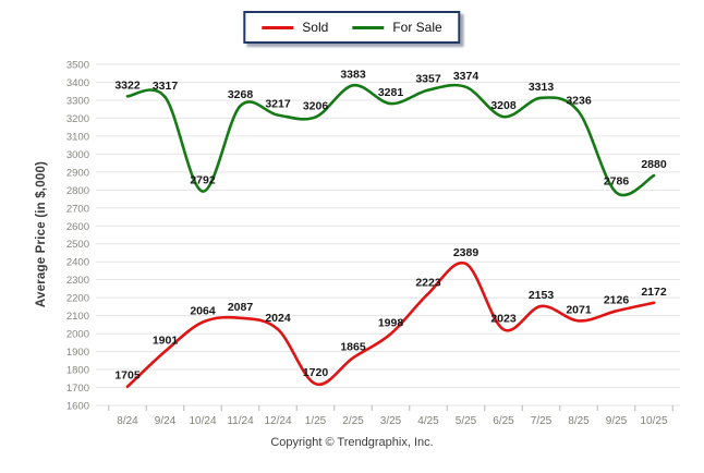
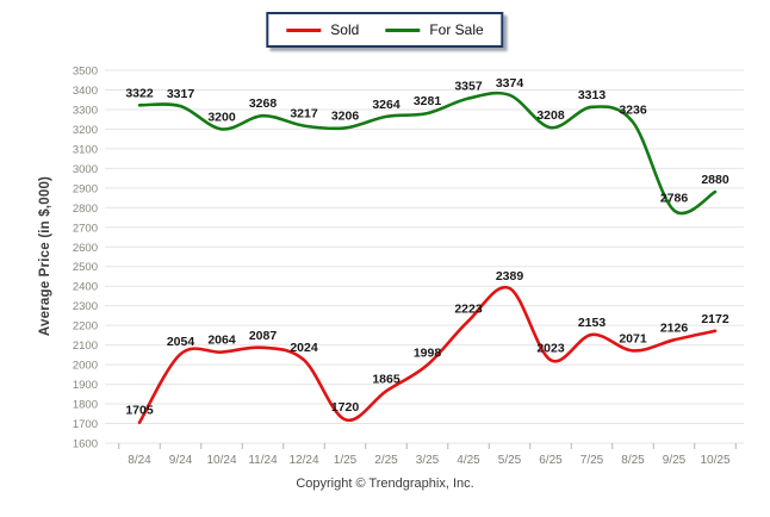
Sold/9/24: 1901 -> 2054
For Sale/10/24: 2792 -> 3200
For Sale/2/25: 3383 -> 3264
